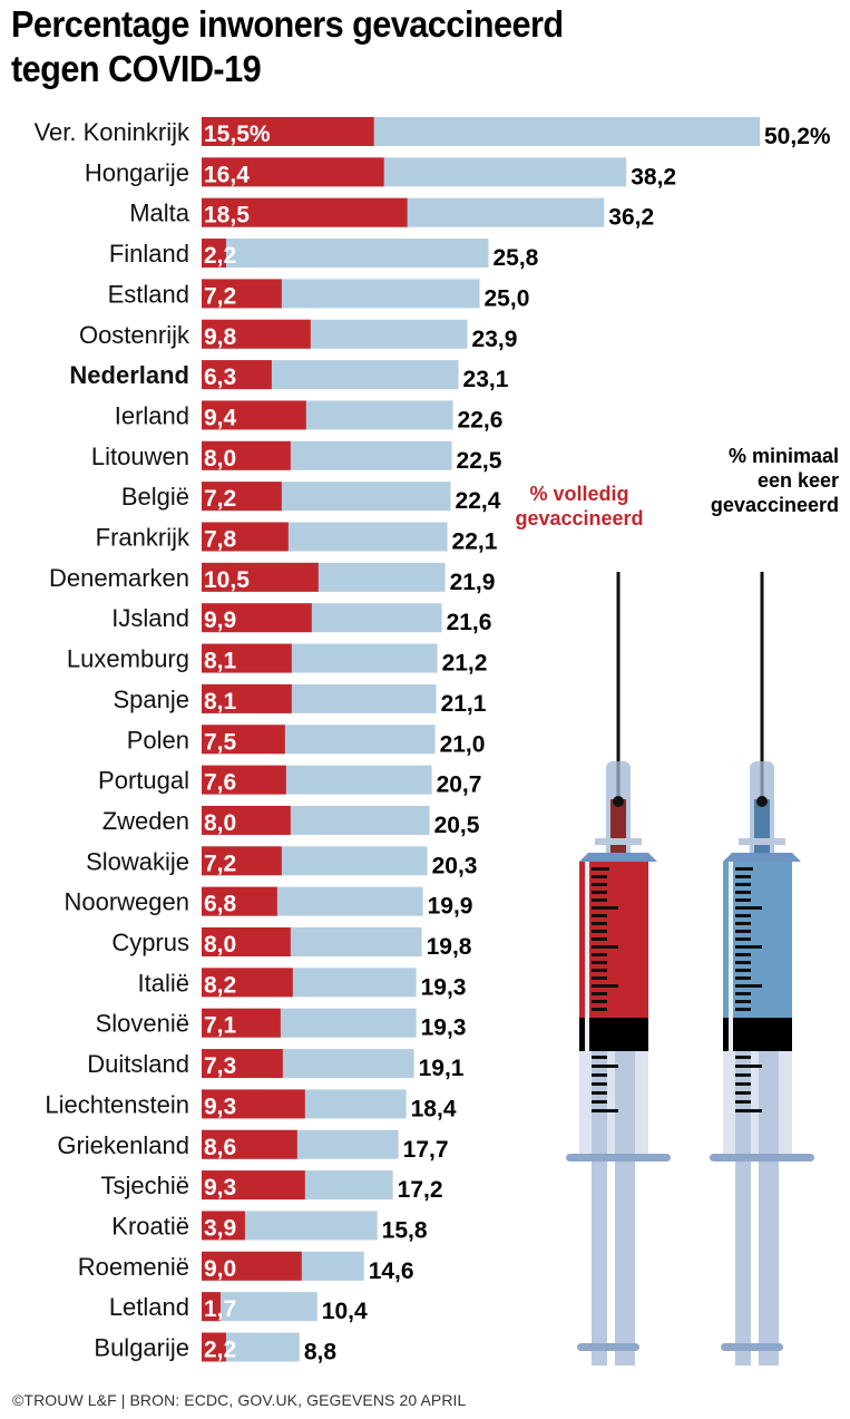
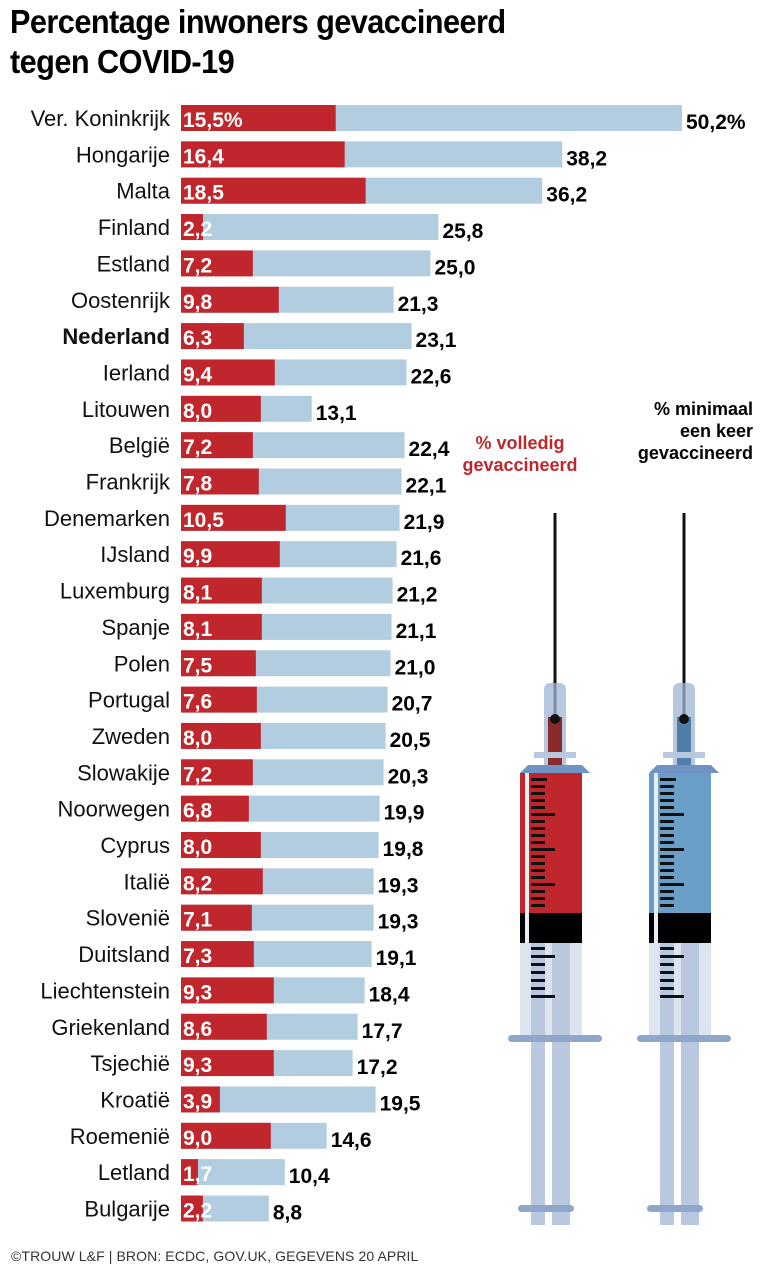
% minimaal een keer gevaccineerd/Oostenrijk: 23,9 -> 21,3
% minimaal een keer gevaccineerd/Litouwen: 22,5 -> 13,1
% minimaal een keer gevaccineerd/Kroatië: 15,8 -> 19,5
